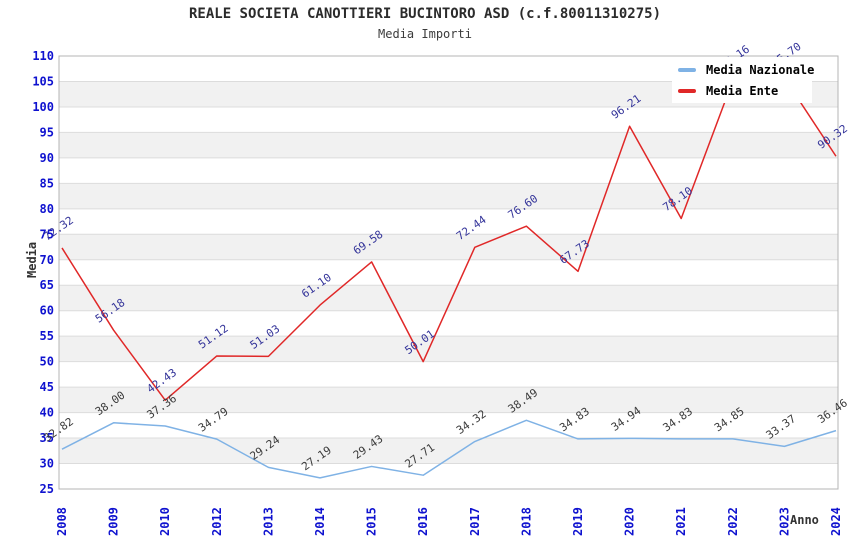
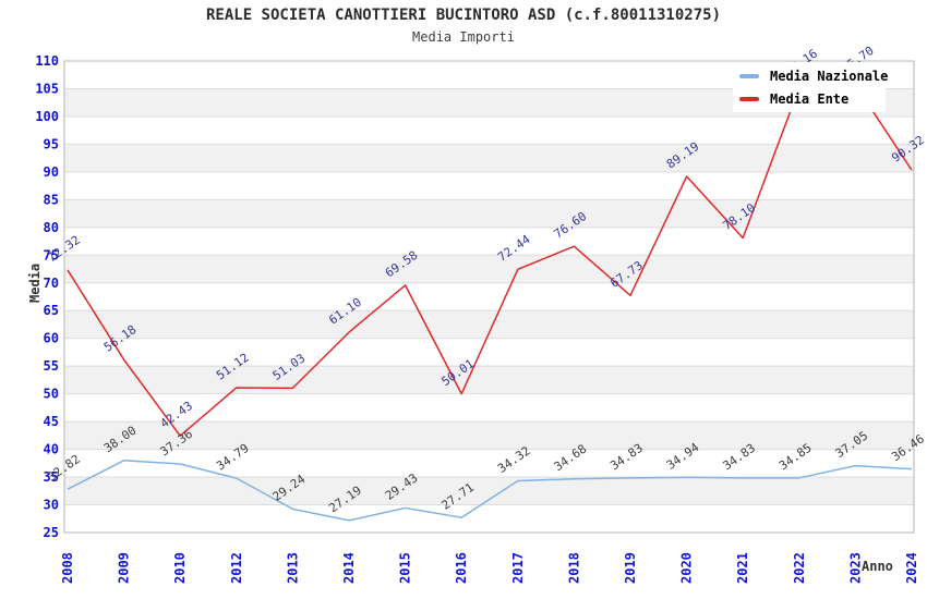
Media Nazionale/2018: 38.49 -> 34.68
Media Ente/2020: 96.21 -> 89.19
Media Nazionale/2023: 33.37 -> 37.05
